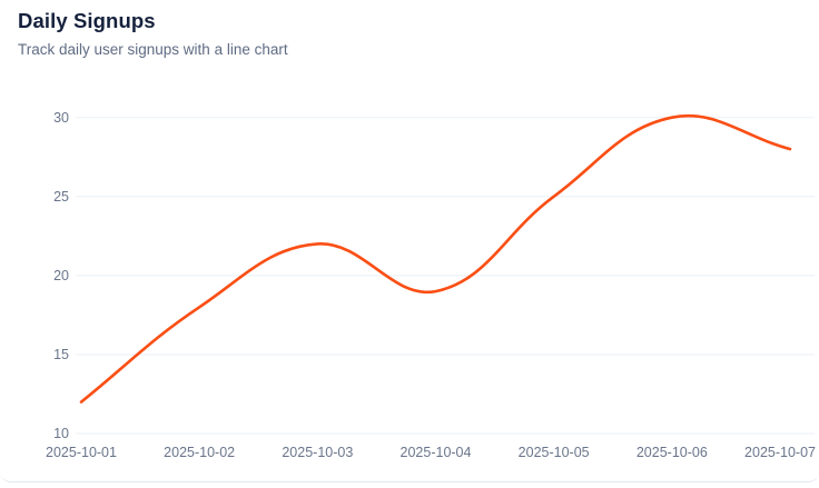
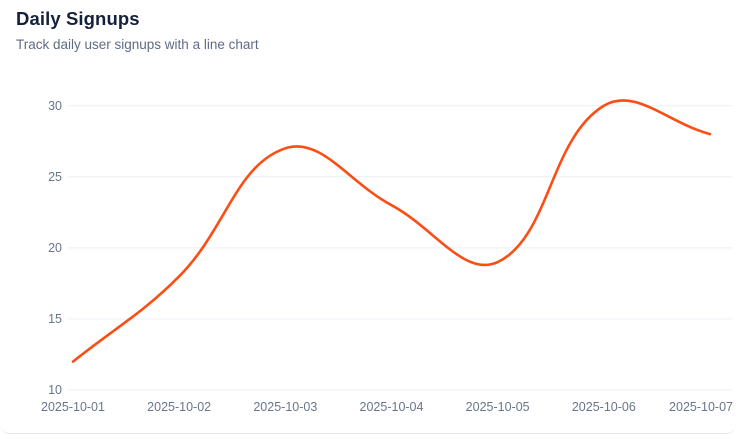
2025-10-03: 22 -> 27
2025-10-04: 19 -> 23
2025-10-05: 25 -> 19
